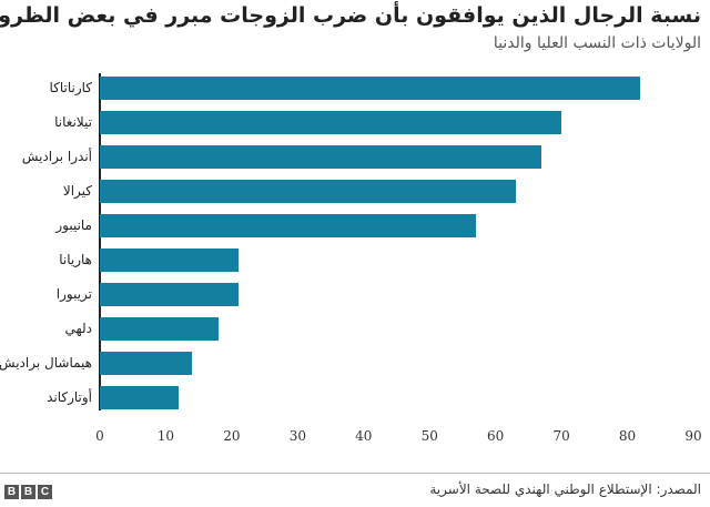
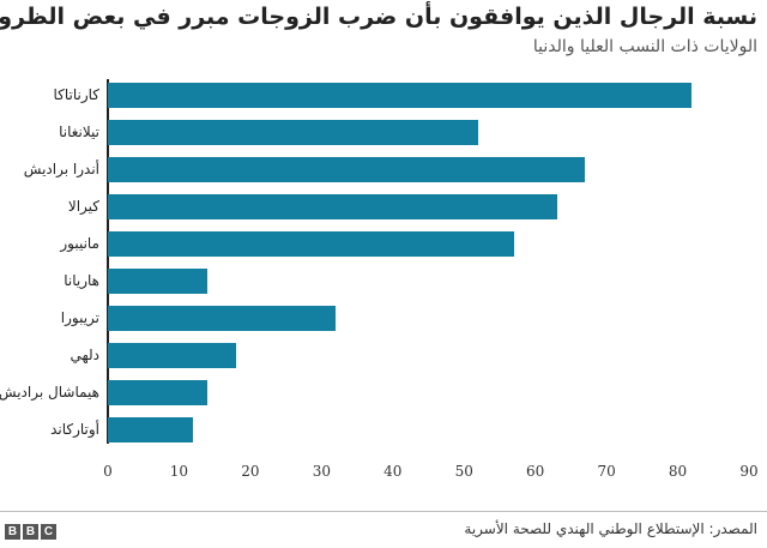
تيلانغانا: 70 -> 52
هاريانا: 21 -> 14
تريبورا: 21 -> 32
